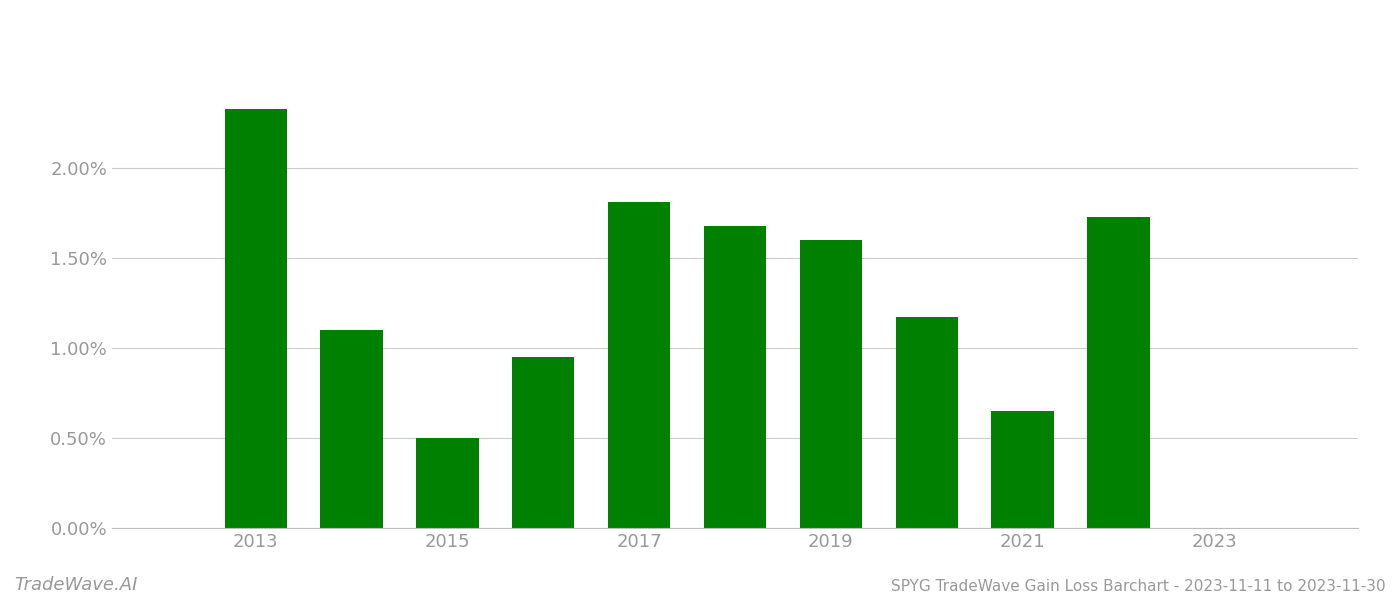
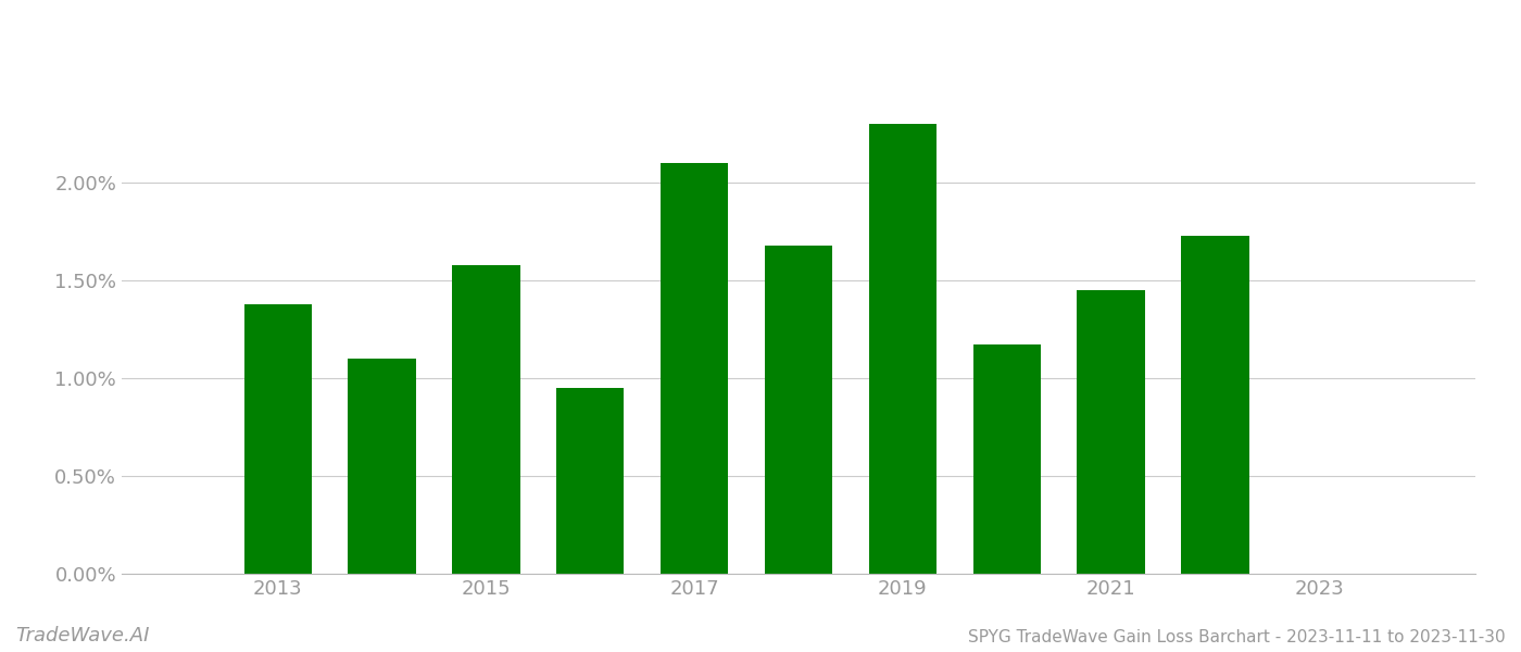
2013: 2.33% -> 1.38%
2015: 0.50% -> 1.58%
2017: 1.81% -> 2.10%
2019: 1.60% -> 2.30%
2021: 0.65% -> 1.45%
